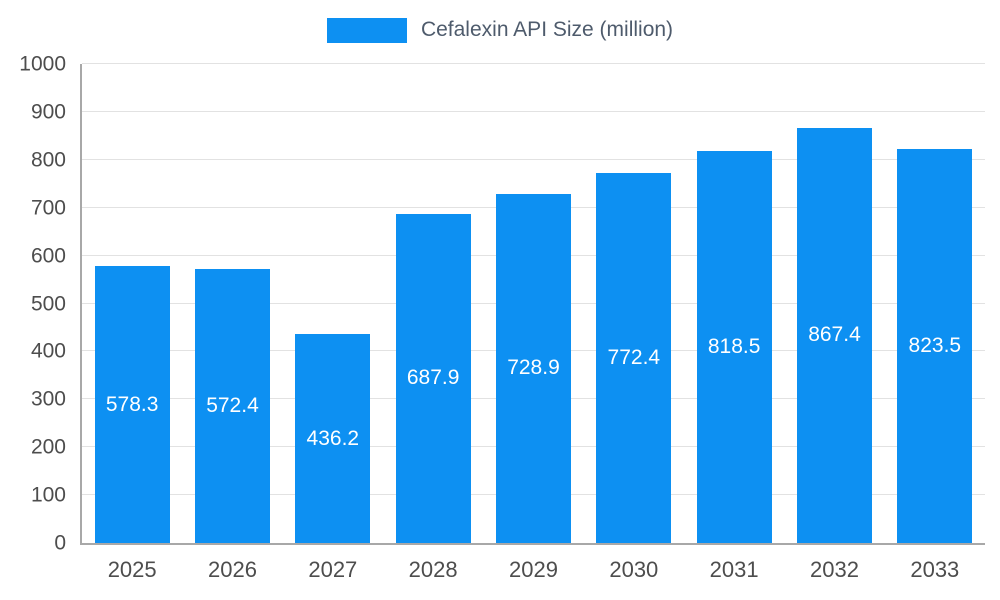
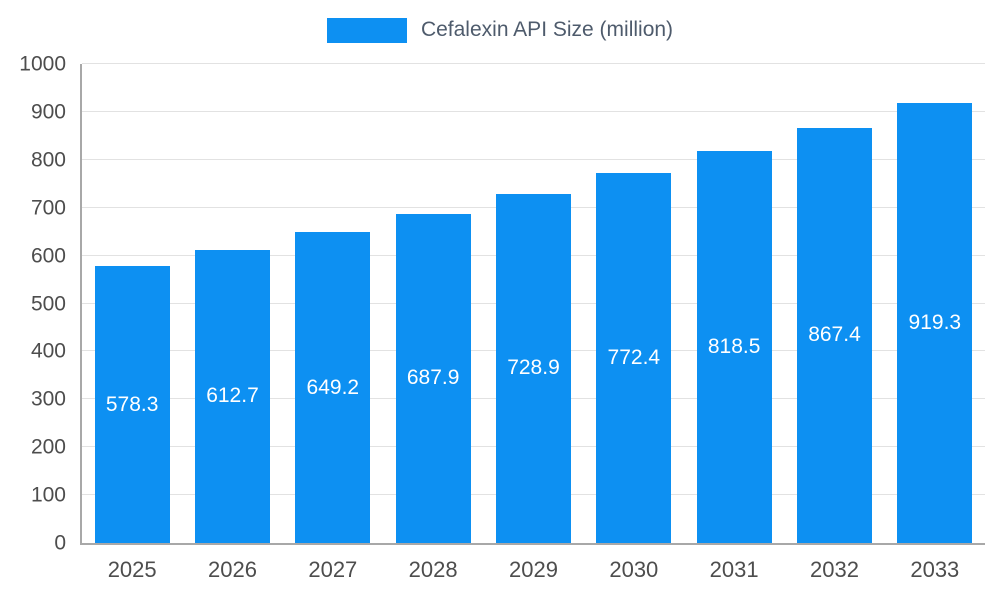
2026: 572.4 -> 612.7
2027: 436.2 -> 649.2
2033: 823.5 -> 919.3
